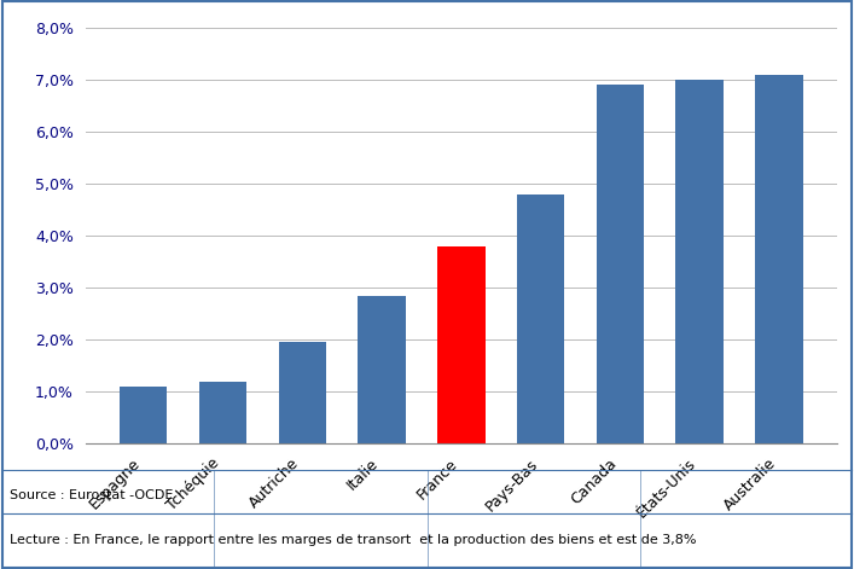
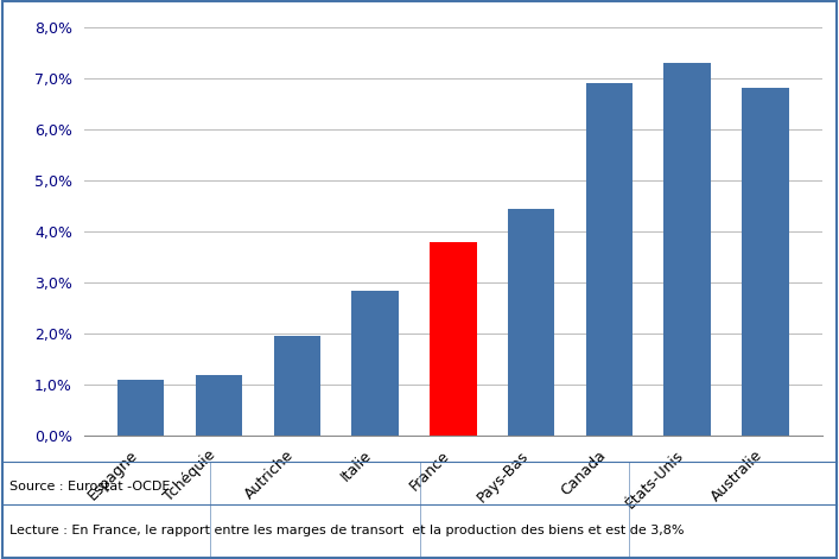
Pays-Bas: 4,80% -> 4,45%
États-Unis: 7,00% -> 7,30%
Australie: 7,10% -> 6,80%
